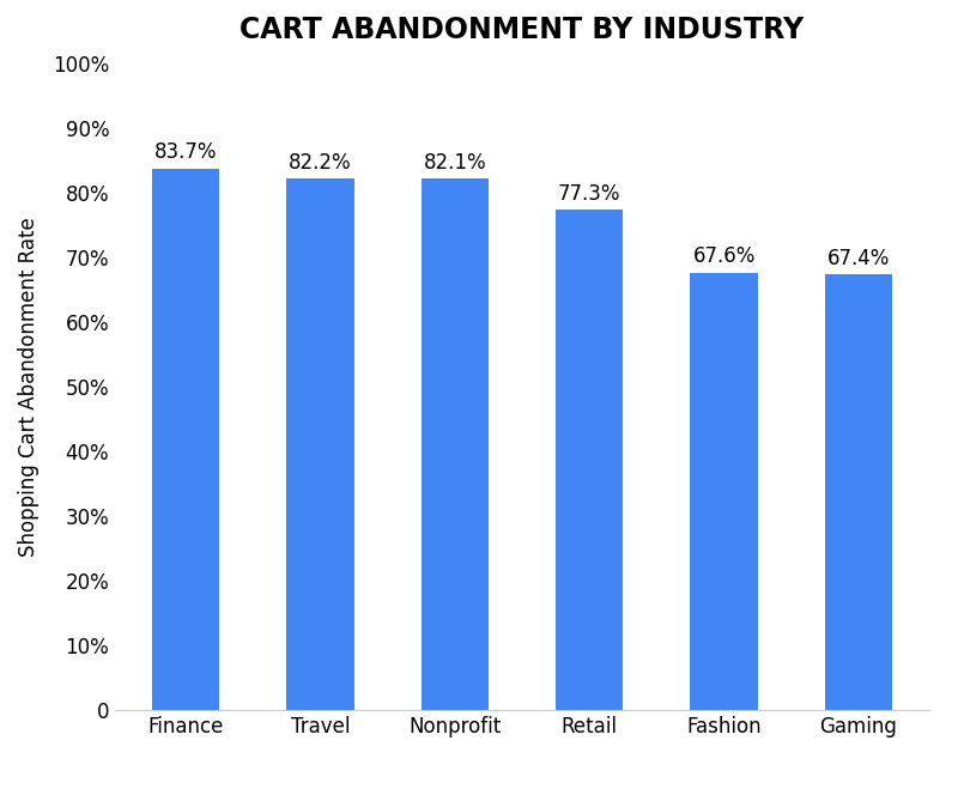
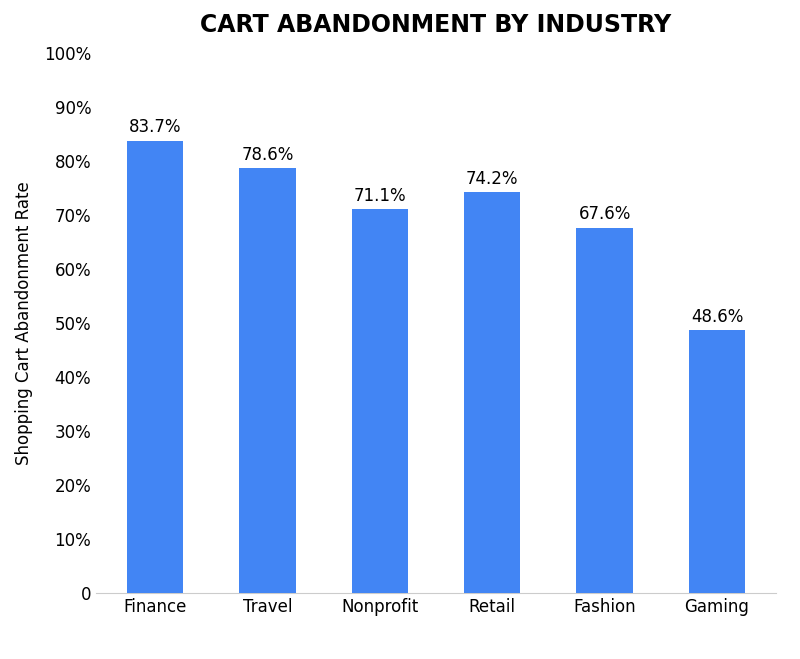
Travel: 82.2% -> 78.6%
Nonprofit: 82.1% -> 71.1%
Retail: 77.3% -> 74.2%
Gaming: 67.4% -> 48.6%
